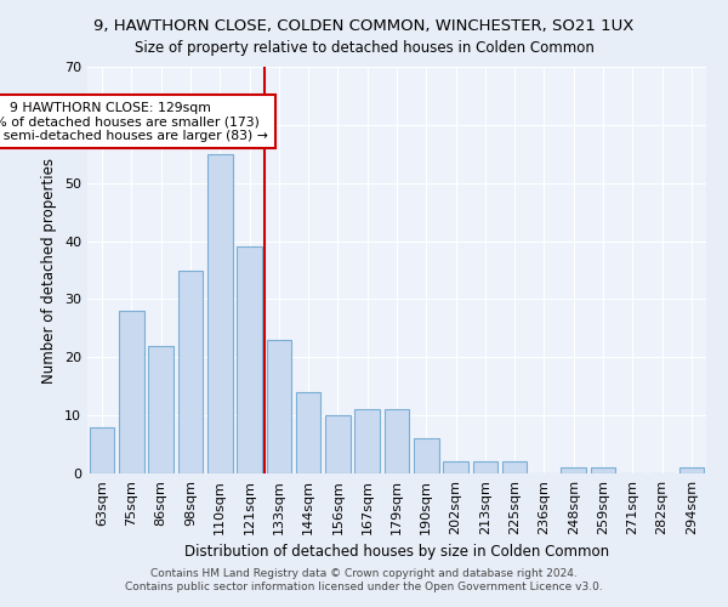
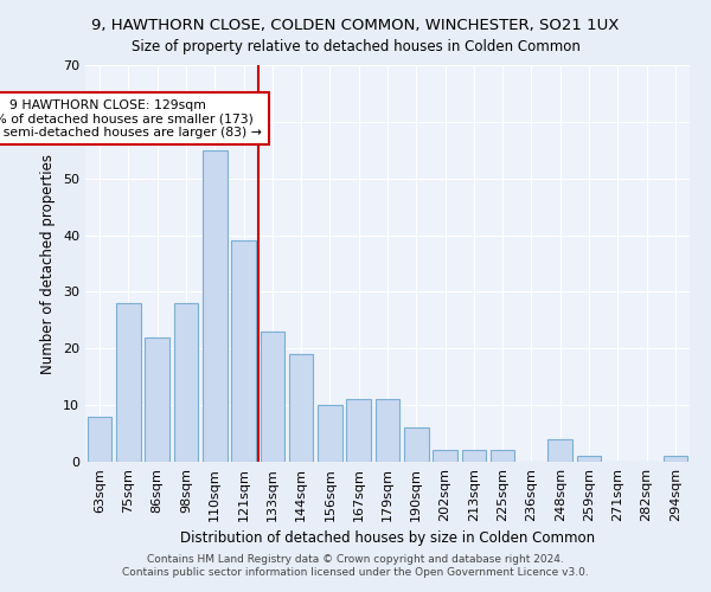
98sqm: 35 -> 28
144sqm: 14 -> 19
248sqm: 1 -> 4
